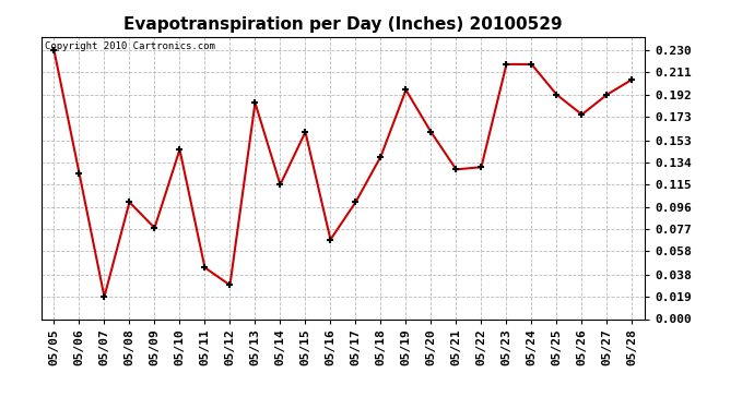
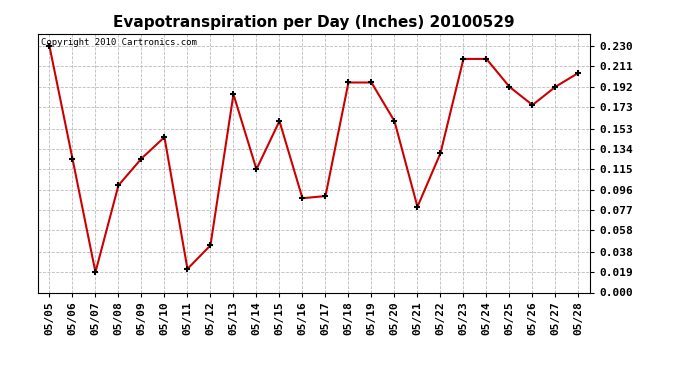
05/09: 0.078 -> 0.125
05/11: 0.044 -> 0.022
05/12: 0.029 -> 0.044
05/16: 0.068 -> 0.088
05/17: 0.100 -> 0.090
05/18: 0.139 -> 0.196
05/21: 0.128 -> 0.080
